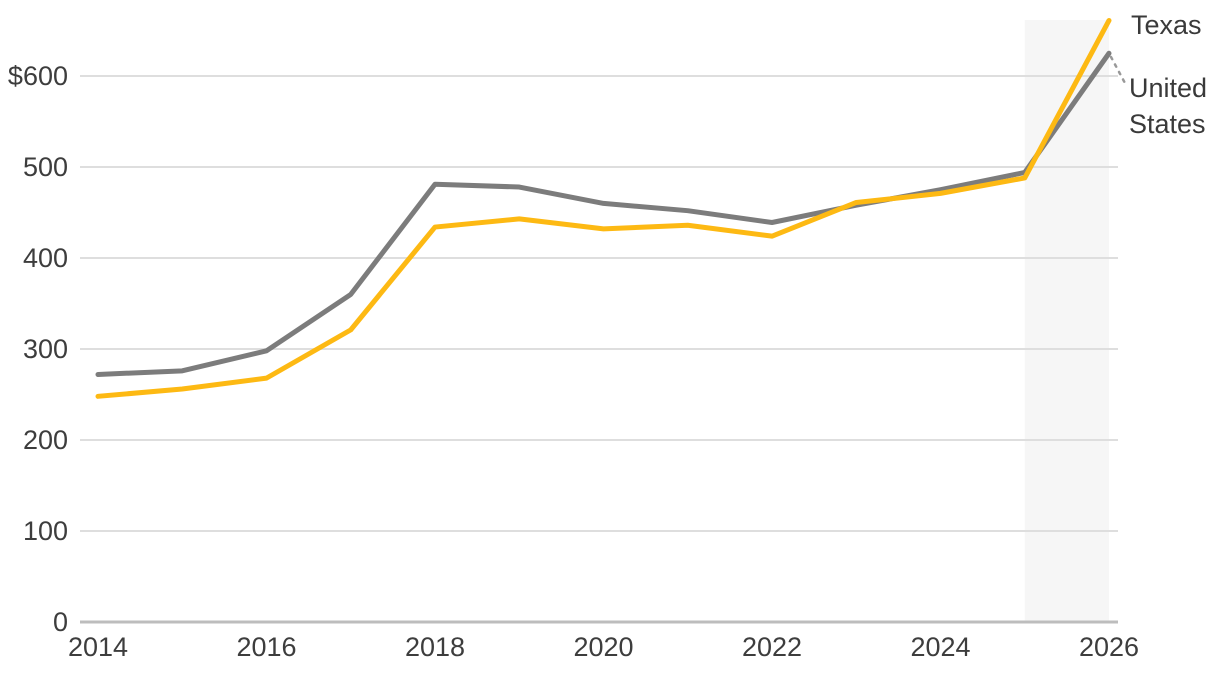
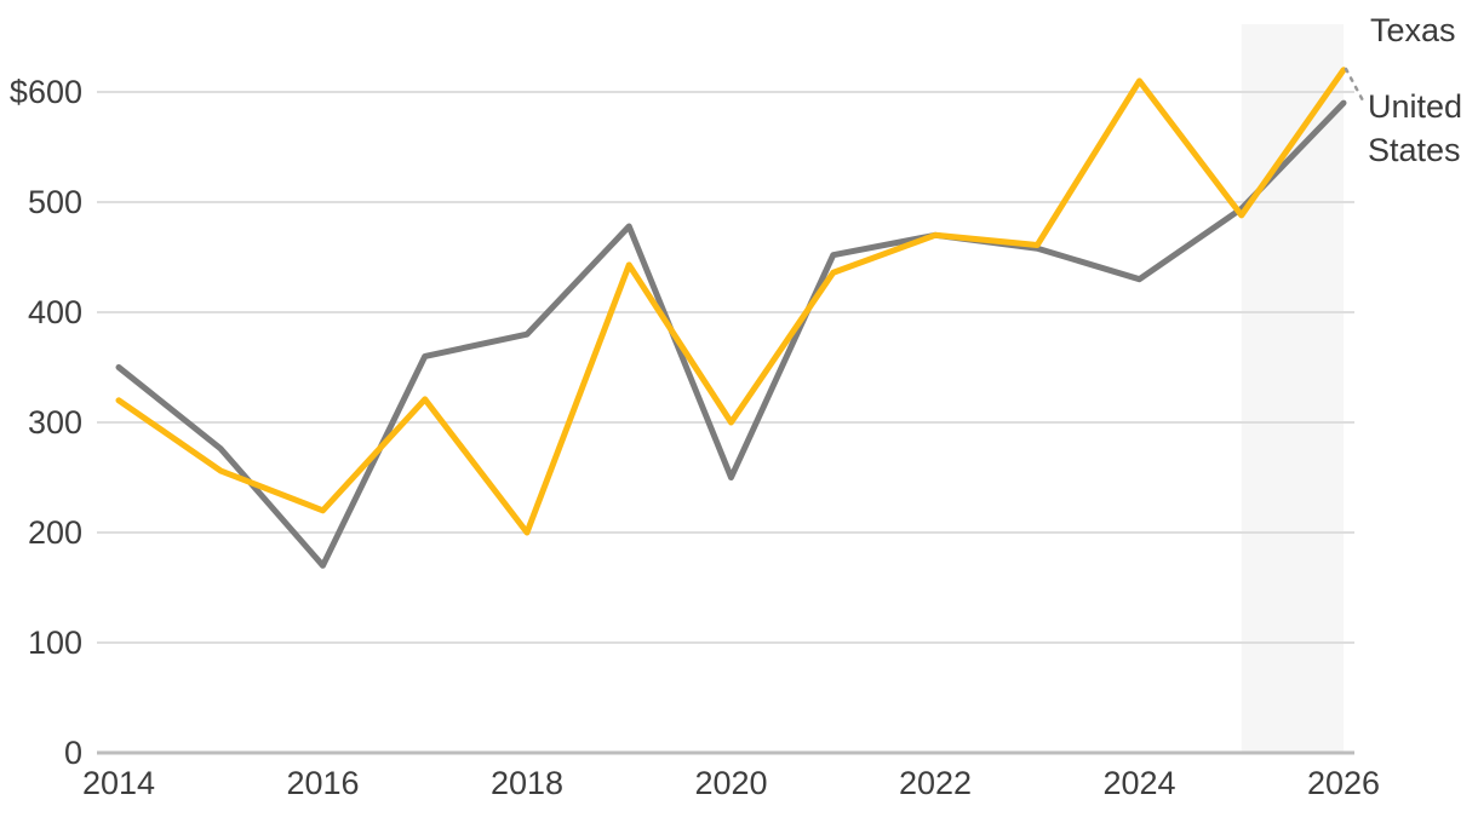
United States/2014: $270 -> $350
Texas/2014: $250 -> $320
United States/2016: $300 -> $170
Texas/2016: $270 -> $220
United States/2018: $480 -> $380
Texas/2018: $430 -> $200
United States/2020: $460 -> $250
Texas/2020: $430 -> $300
United States/2022: $440 -> $470
Texas/2022: $420 -> $470
United States/2024: $480 -> $430
Texas/2024: $470 -> $610
United States/2026: $620 -> $590
Texas/2026: $660 -> $620
